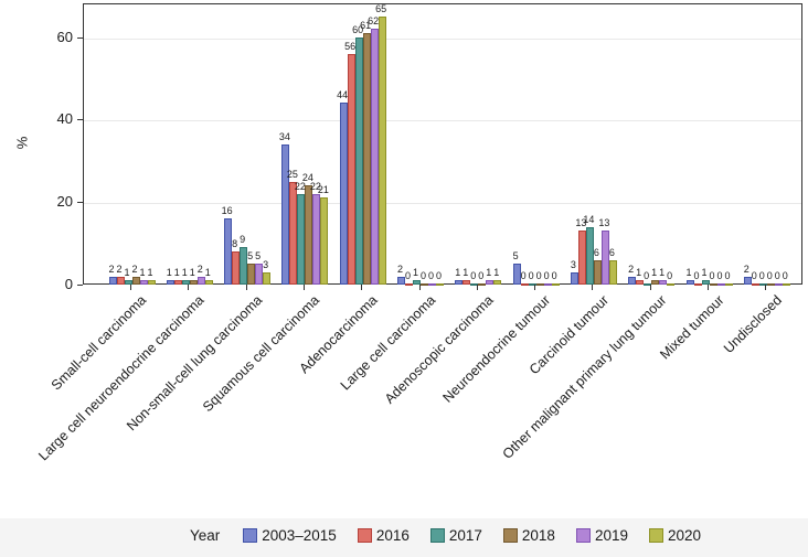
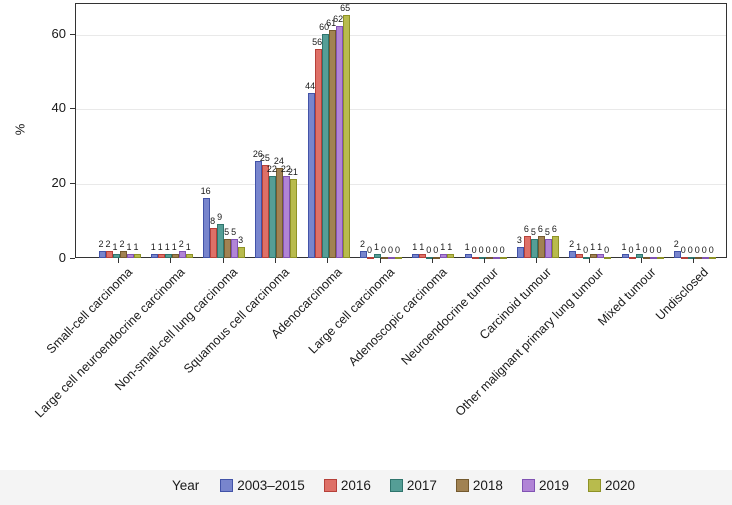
2003–2015/Squamous cell carcinoma: 34 -> 26
2003–2015/Neuroendocrine tumour: 5 -> 1
2016/Carcinoid tumour: 13 -> 6
2017/Carcinoid tumour: 14 -> 5
2019/Carcinoid tumour: 13 -> 5
